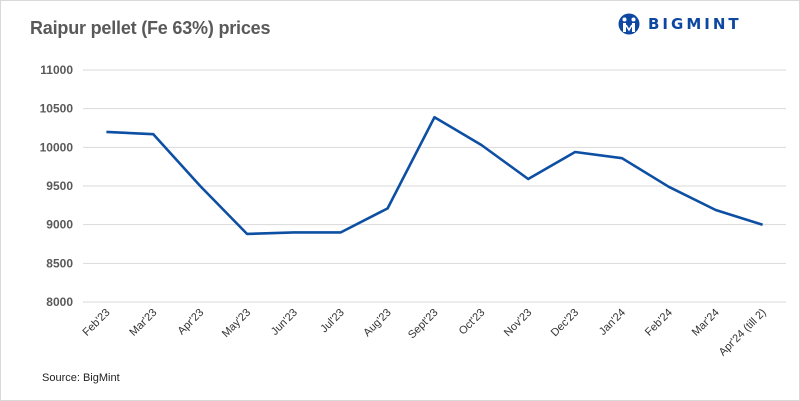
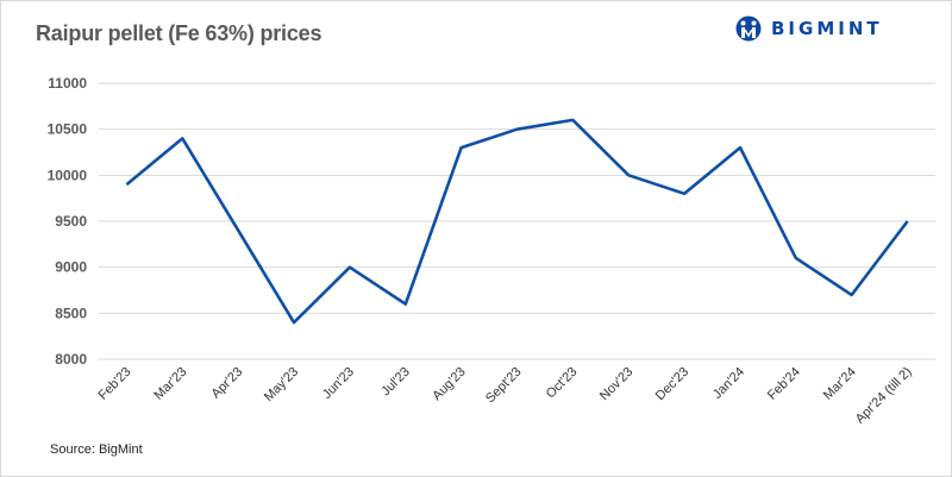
Feb'23: 10200 -> 9900
Mar'23: 10200 -> 10400
Apr'23: 9500 -> 9400
May'23: 8900 -> 8400
Jun'23: 8900 -> 9000
Jul'23: 8900 -> 8600
Aug'23: 9200 -> 10300
Sept'23: 10400 -> 10500
Oct'23: 10000 -> 10600
Nov'23: 9600 -> 10000
Dec'23: 9900 -> 9800
Jan'24: 9900 -> 10300
Feb'24: 9500 -> 9100
Mar'24: 9200 -> 8700
Apr'24 (till 2): 9000 -> 9500
